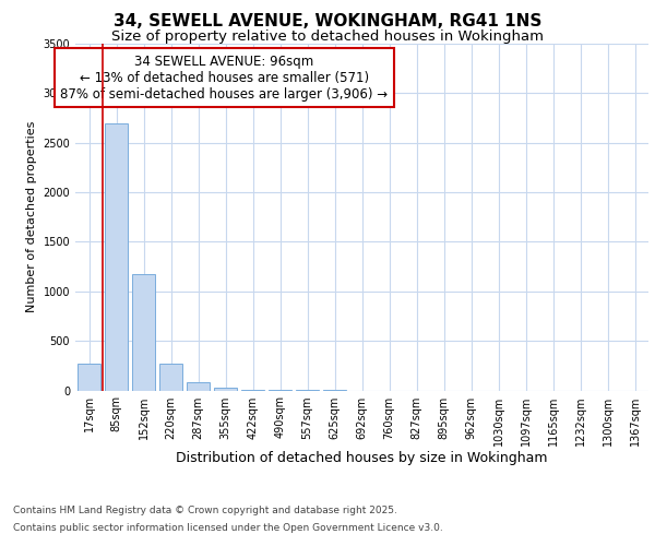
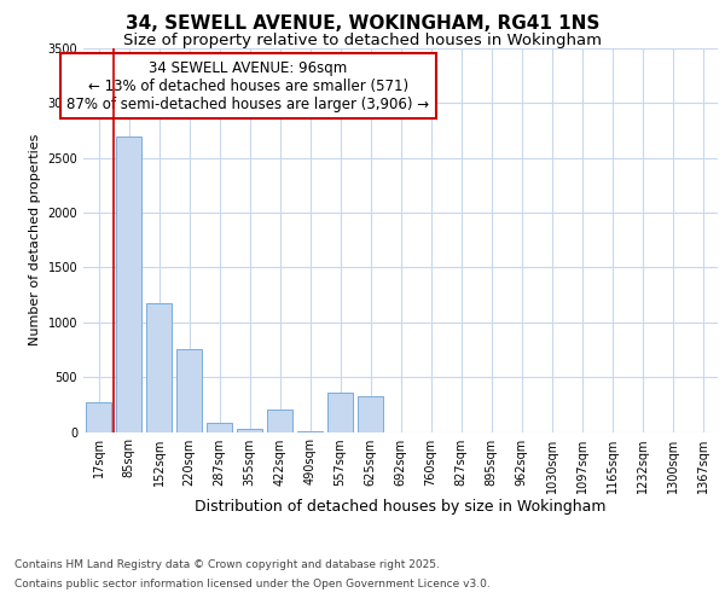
220sqm: 280 -> 760
422sqm: 10 -> 200
557sqm: 0 -> 360
625sqm: 0 -> 320
